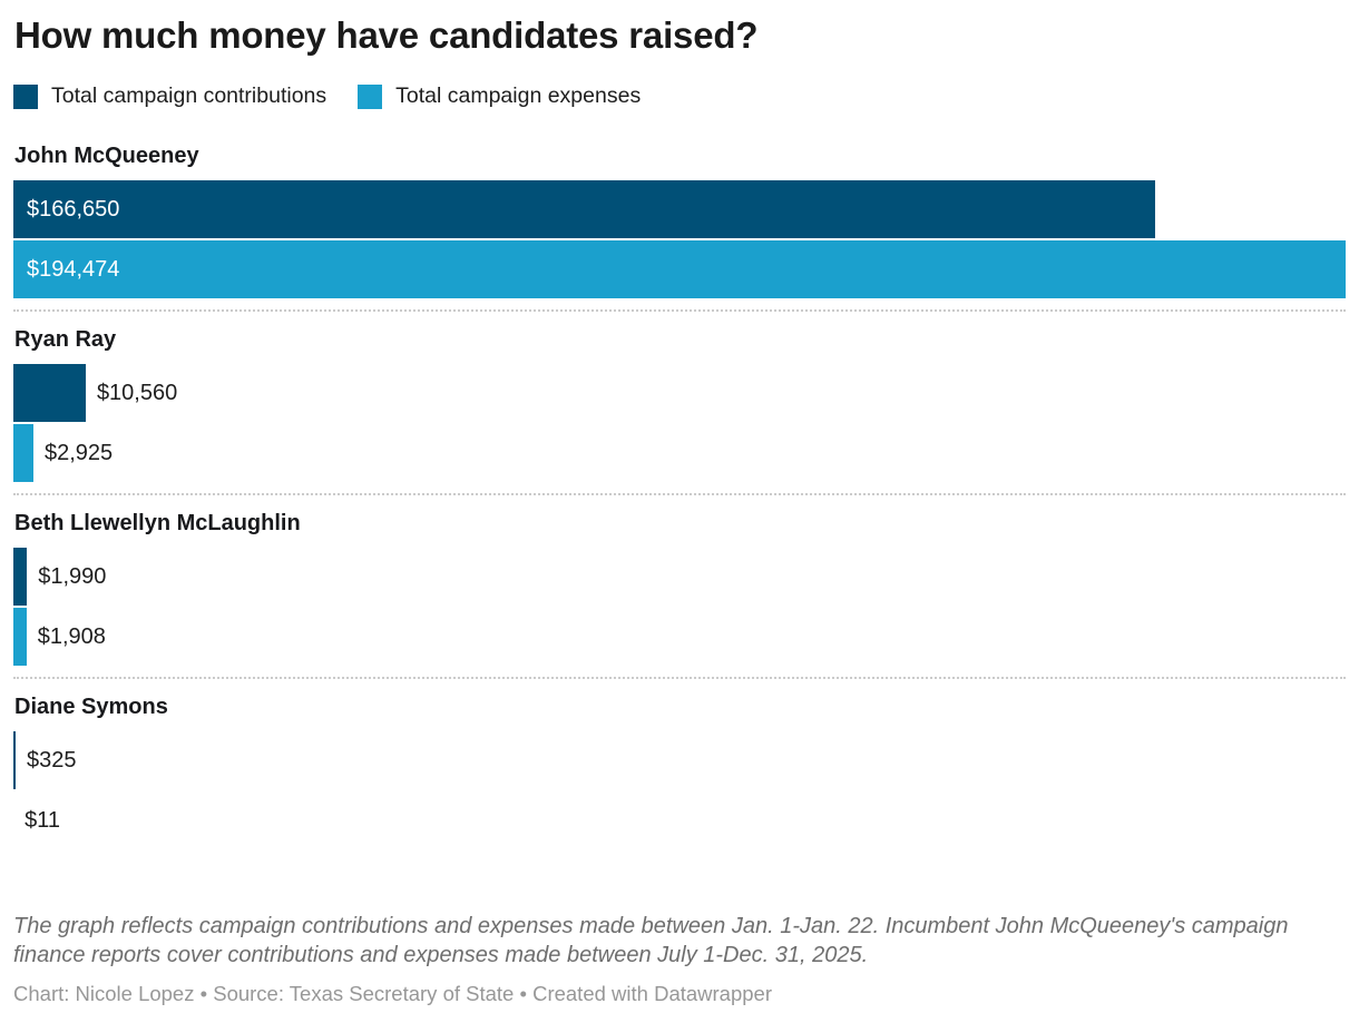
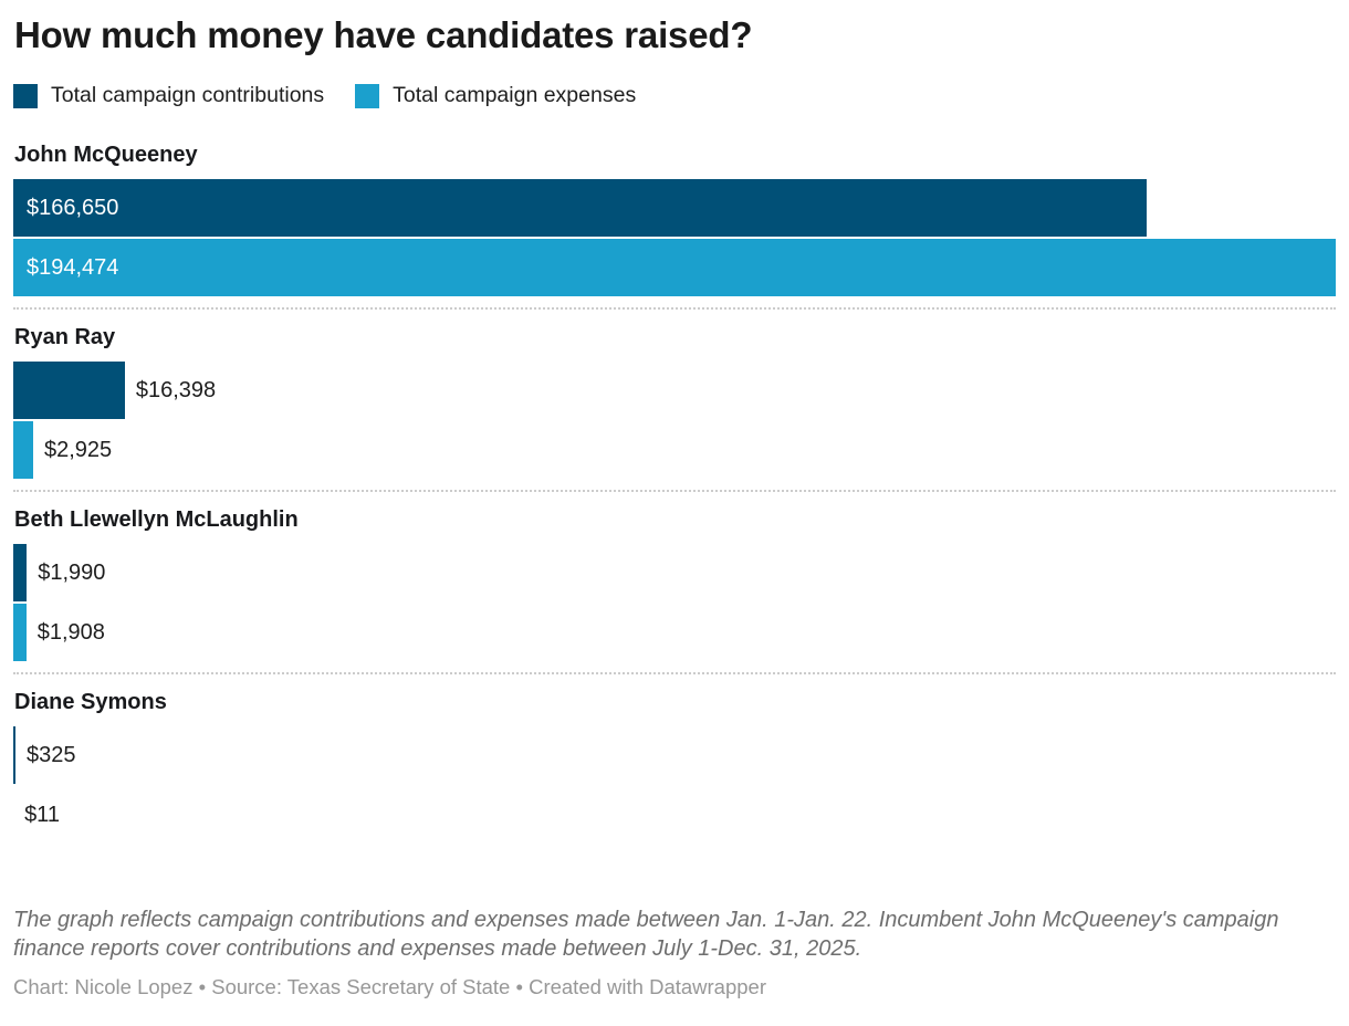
Total campaign contributions/Ryan Ray: $10,560 -> $16,398
